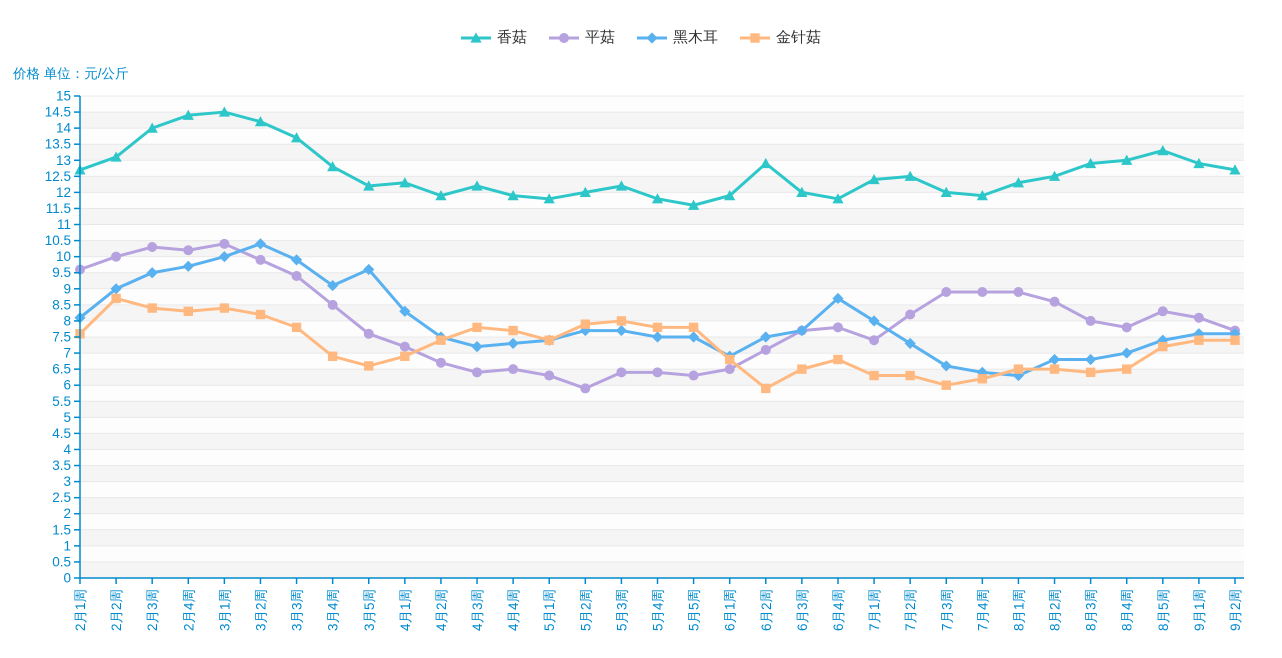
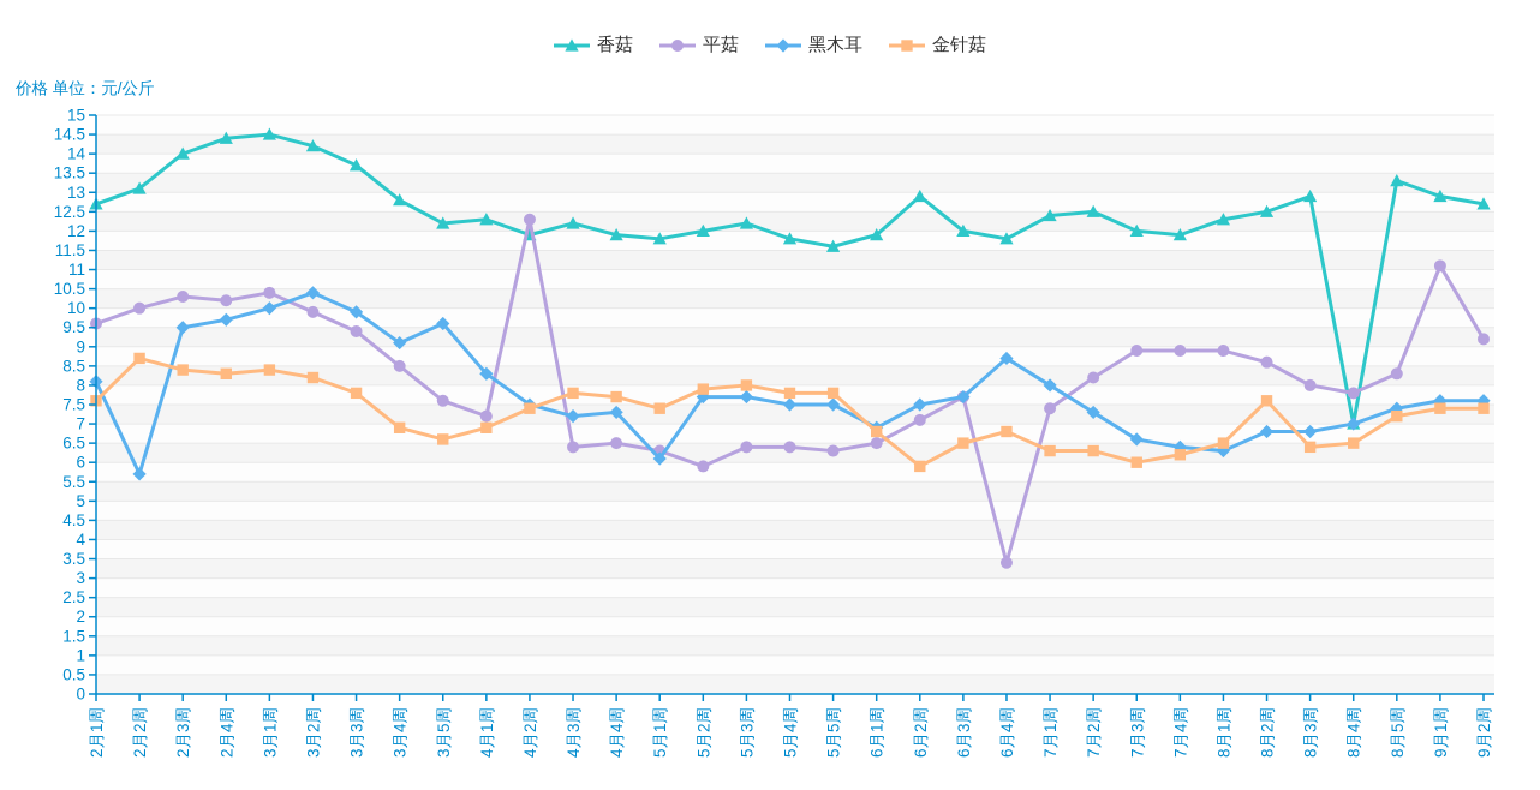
黑木耳/2月2周: 9.0 -> 5.7
平菇/4月2周: 6.7 -> 12.3
黑木耳/5月1周: 7.4 -> 6.1
平菇/6月4周: 7.8 -> 3.4
金针菇/8月2周: 6.5 -> 7.6
香菇/8月4周: 13.0 -> 7.0
平菇/9月1周: 8.1 -> 11.1
平菇/9月2周: 7.7 -> 9.2
